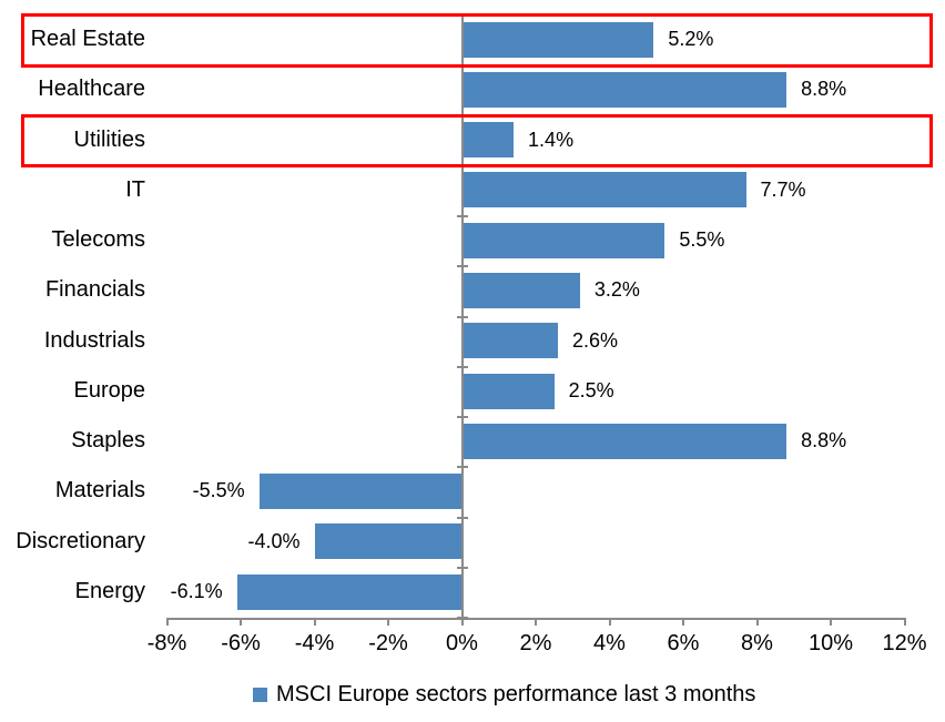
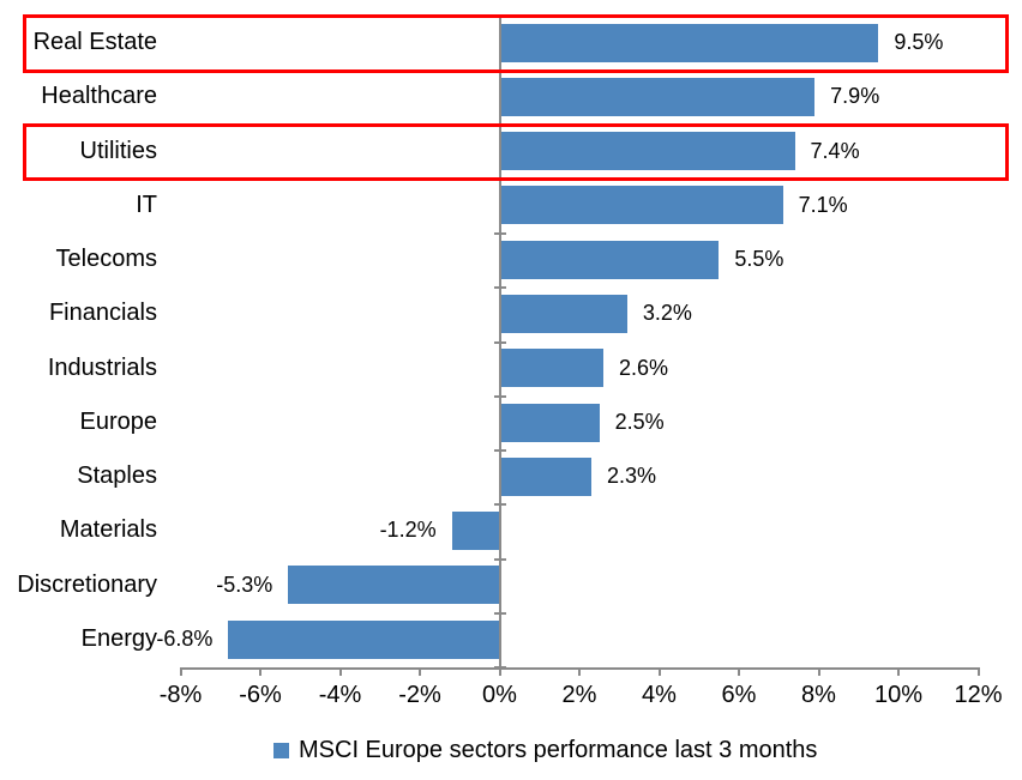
Real Estate: 5.2% -> 9.5%
Healthcare: 8.8% -> 7.9%
Utilities: 1.4% -> 7.4%
IT: 7.7% -> 7.1%
Staples: 8.8% -> 2.3%
Materials: -5.5% -> -1.2%
Discretionary: -4.0% -> -5.3%
Energy: -6.1% -> -6.8%
